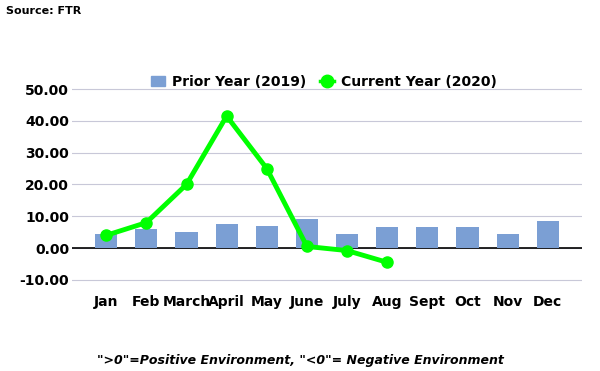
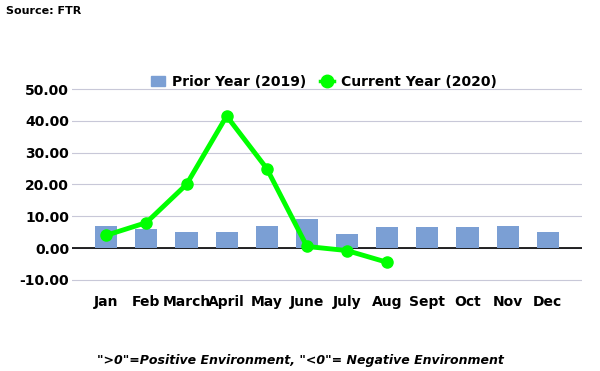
Prior Year (2019)/Jan: 4.5 -> 7.0
Prior Year (2019)/April: 7.5 -> 5.0
Prior Year (2019)/Nov: 4.5 -> 7.0
Prior Year (2019)/Dec: 8.5 -> 5.0
